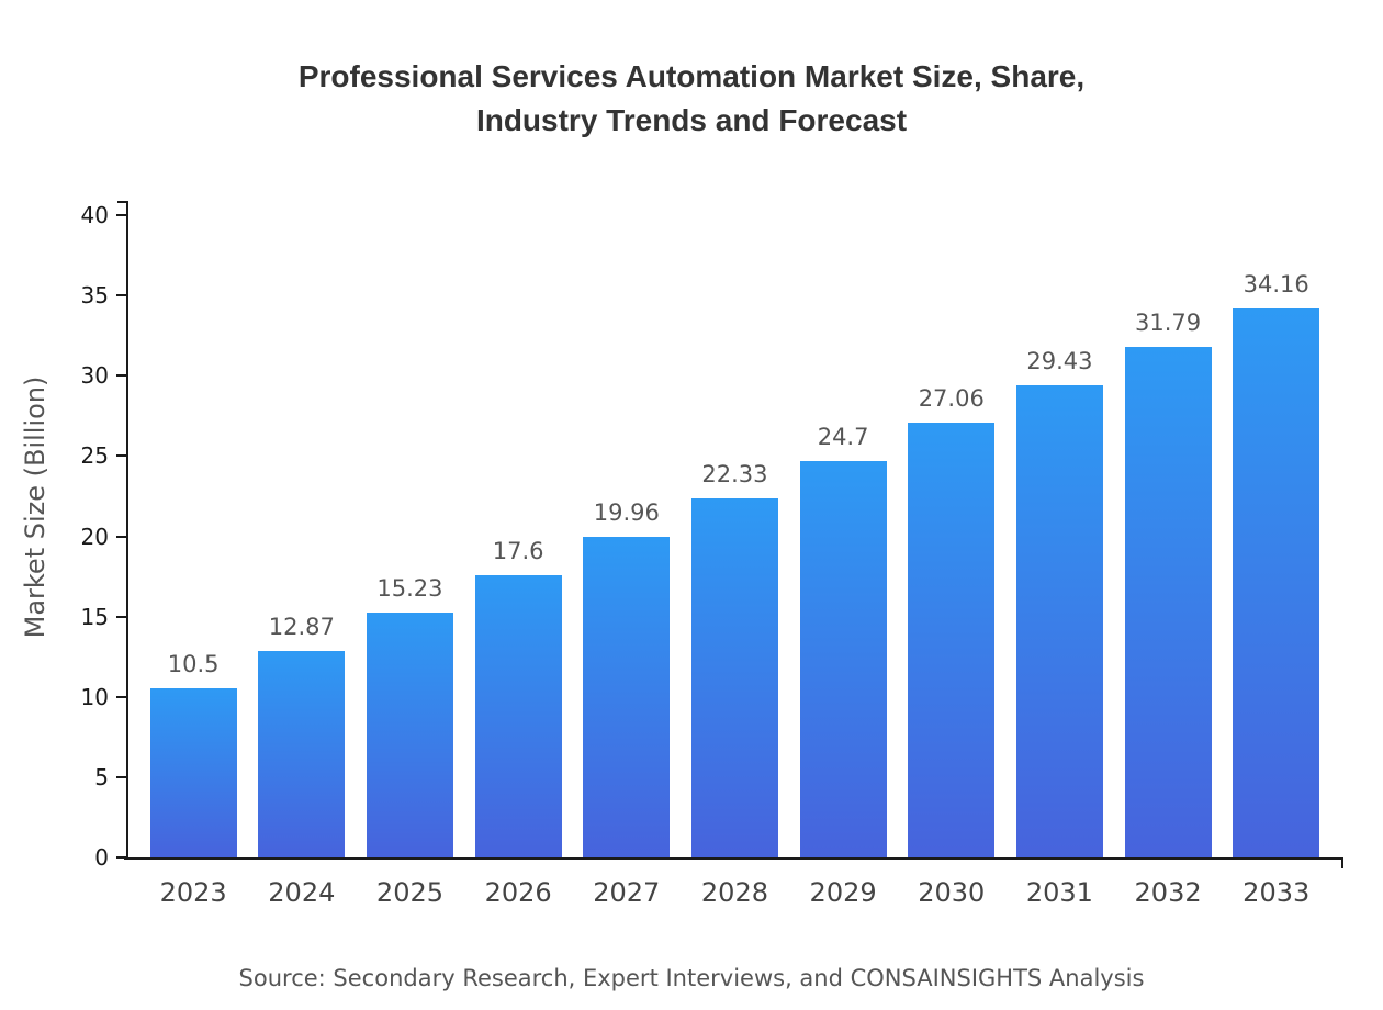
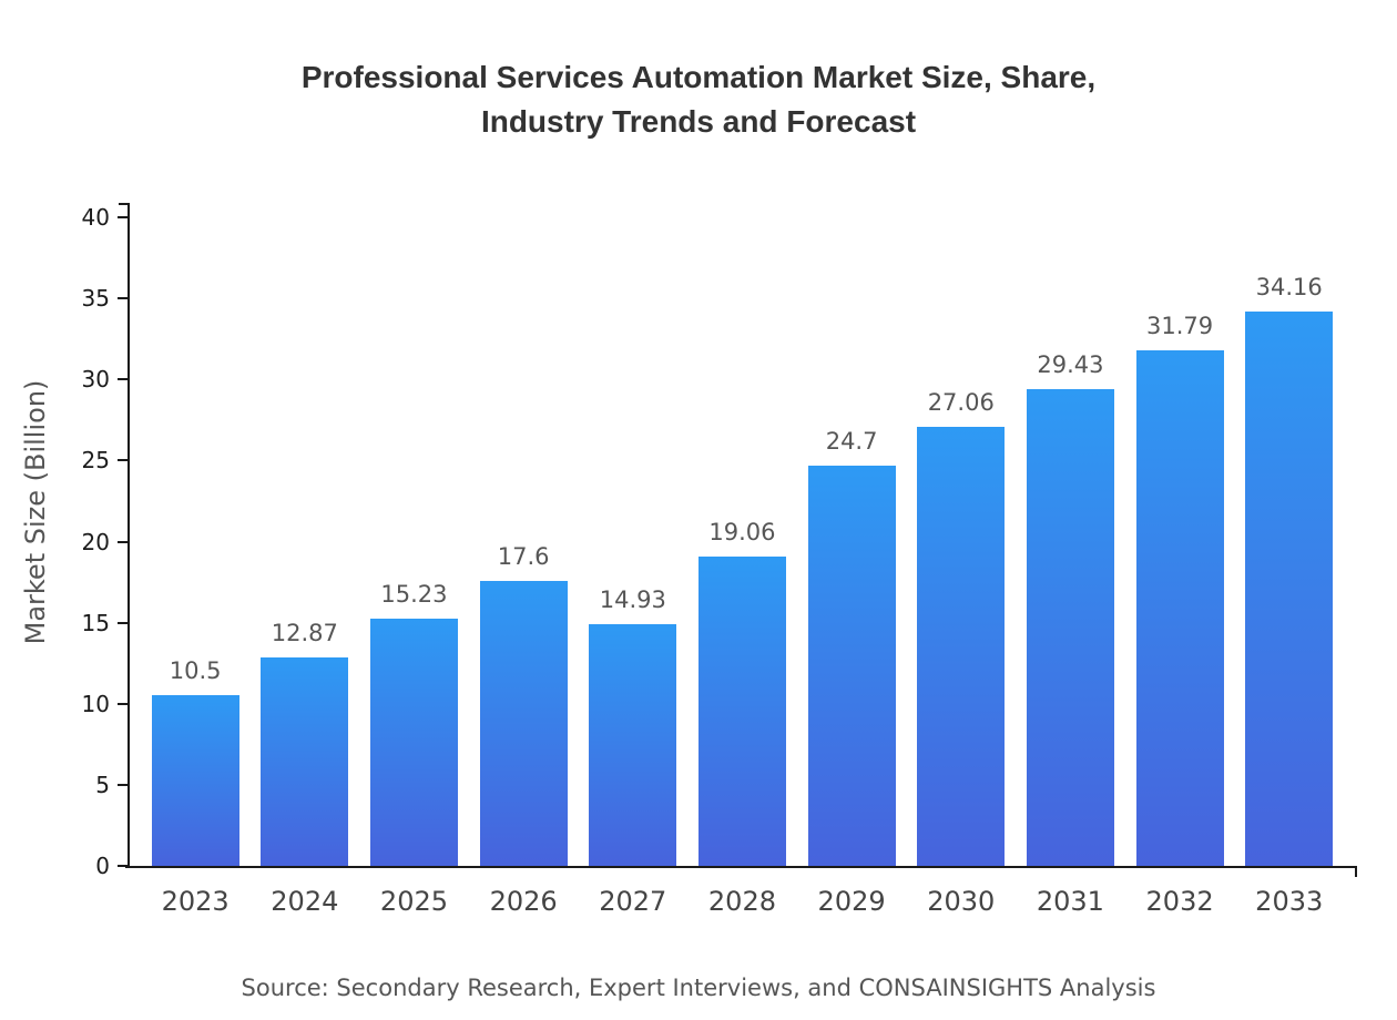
2027: 19.96 -> 14.93
2028: 22.33 -> 19.06
